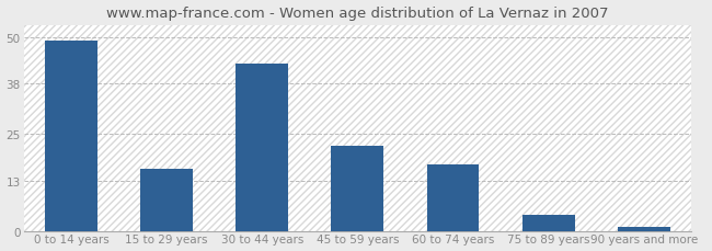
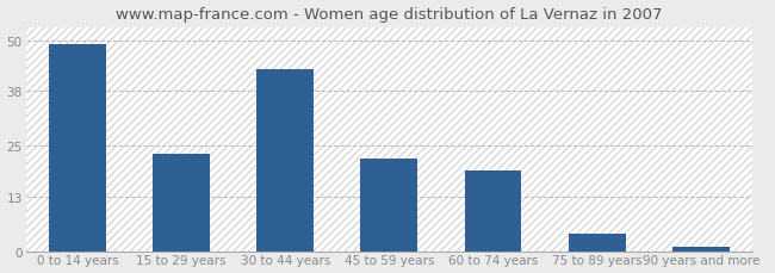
15 to 29 years: 16 -> 23
60 to 74 years: 17 -> 19
